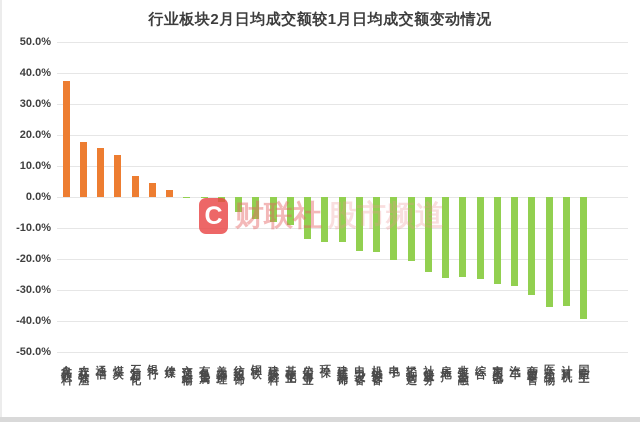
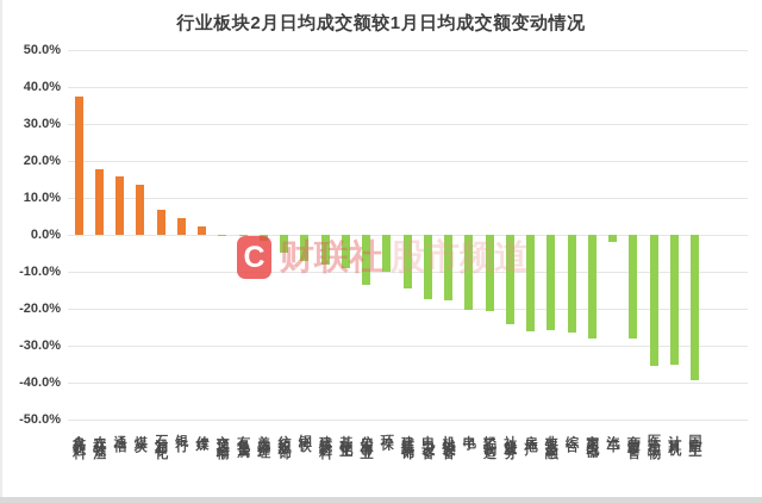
环保: -15% -> -10%
汽车: -29% -> -2%
商贸零售: -32% -> -28%
